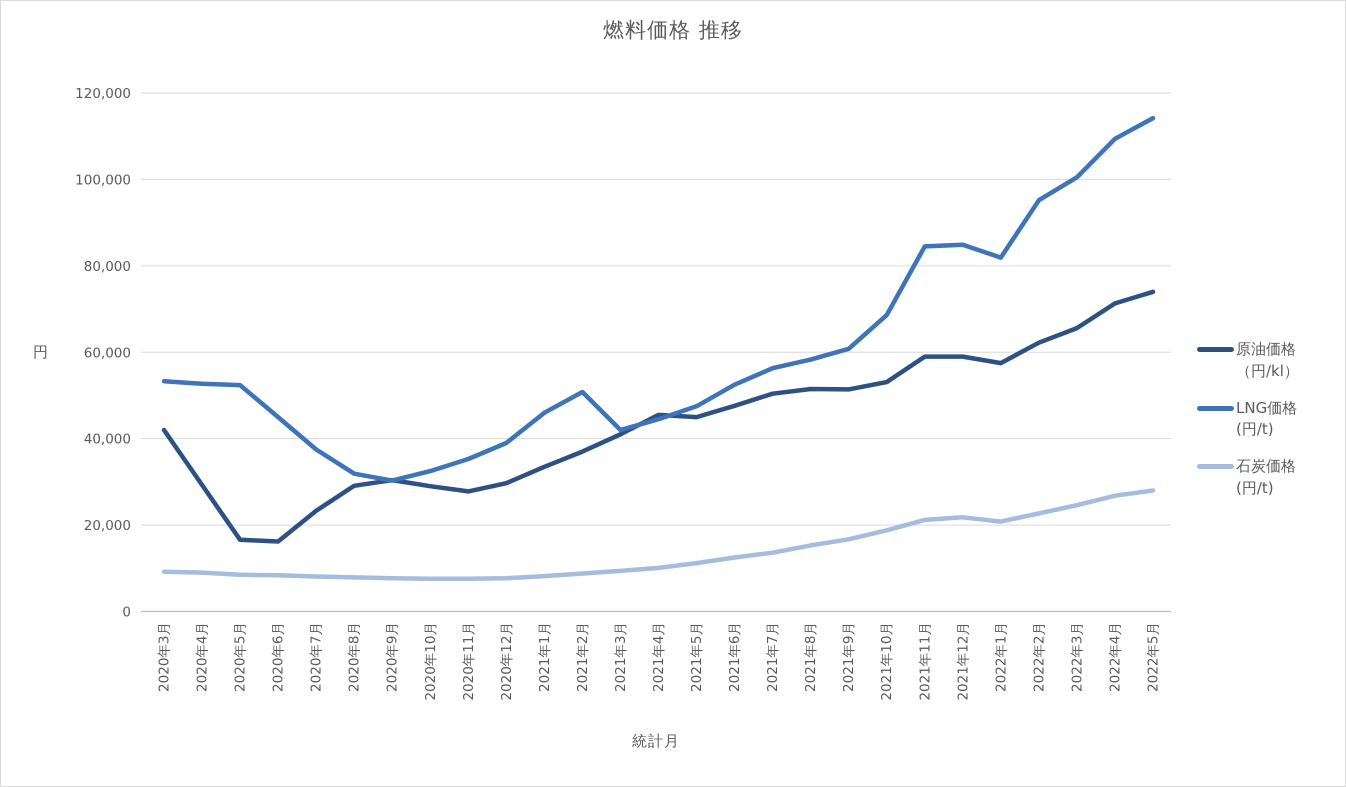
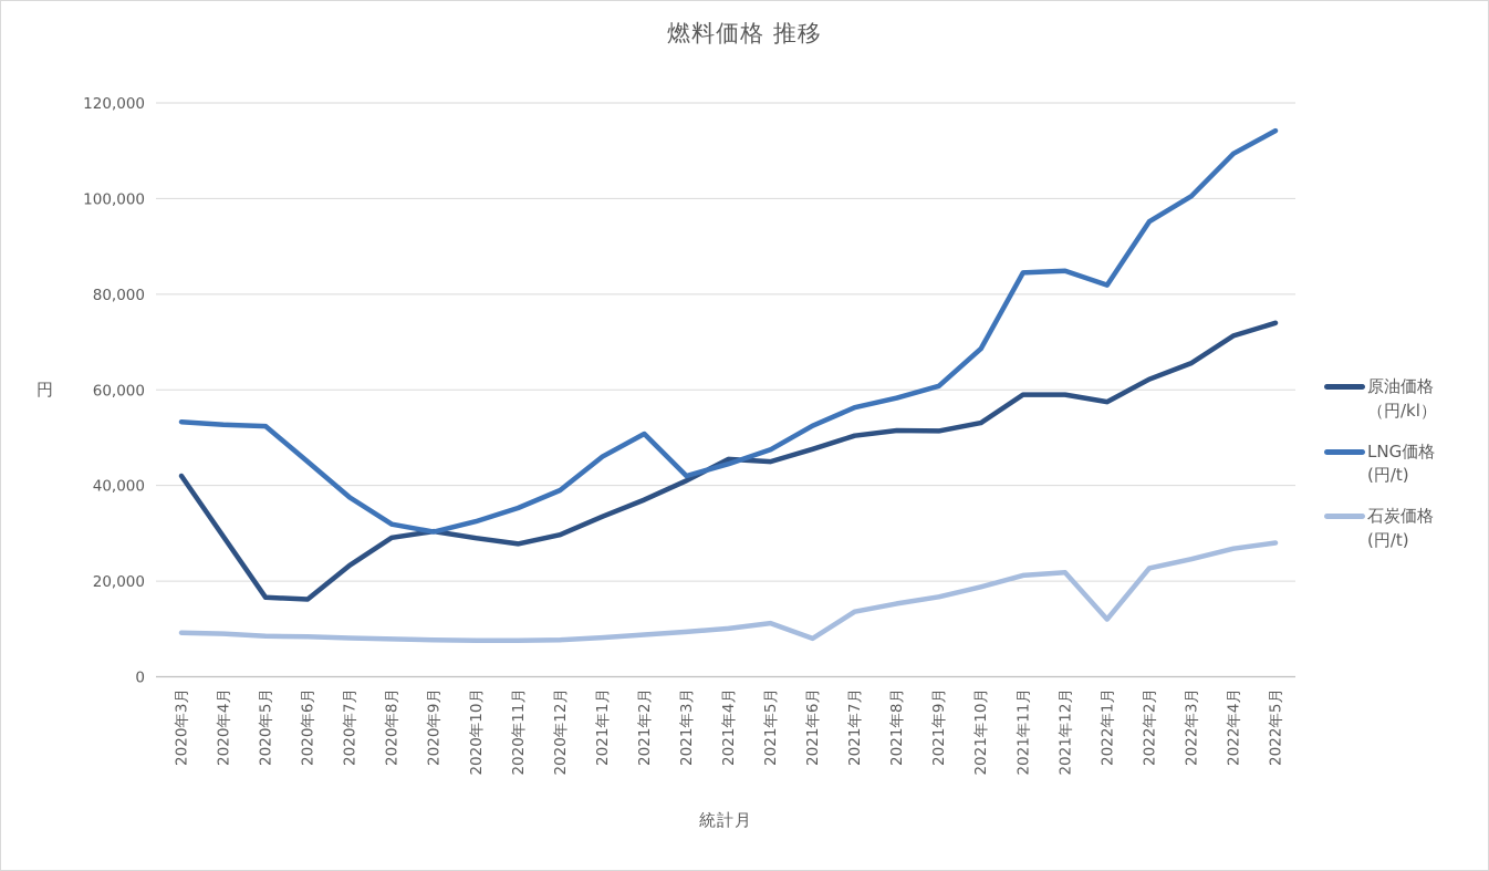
石炭価格(円/t)/2021年6月: 12000 -> 8000
石炭価格(円/t)/2022年1月: 21000 -> 12000
